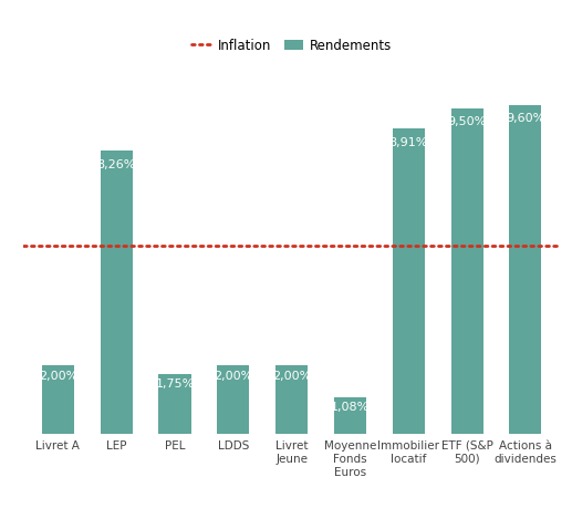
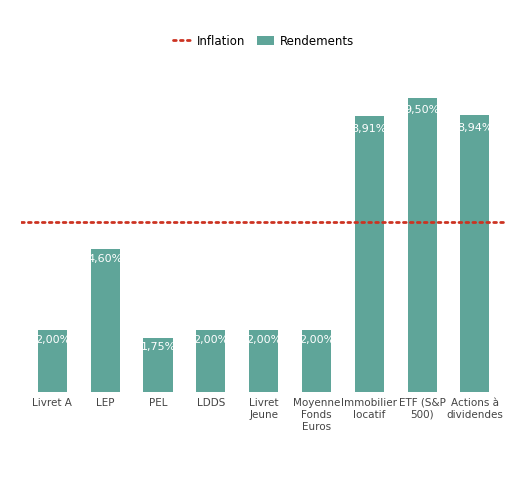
LEP: 8,26% -> 4,60%
Moyenne Fonds Euros: 1,08% -> 2,00%
Actions à dividendes: 9,60% -> 8,94%
